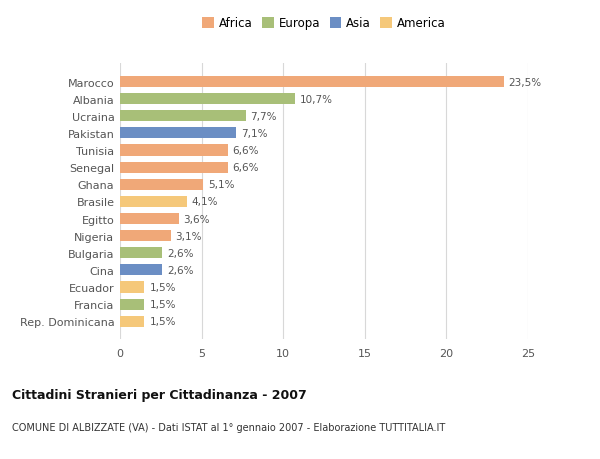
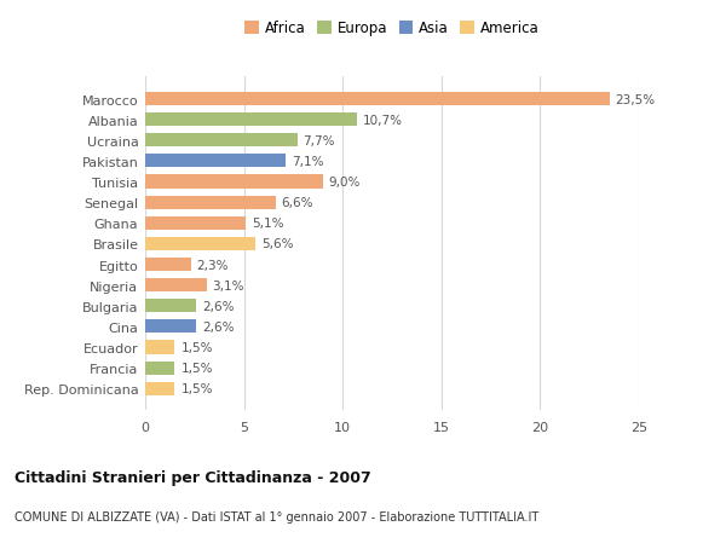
Tunisia: 6,6% -> 9,0%
Brasile: 4,1% -> 5,6%
Egitto: 3,6% -> 2,3%
